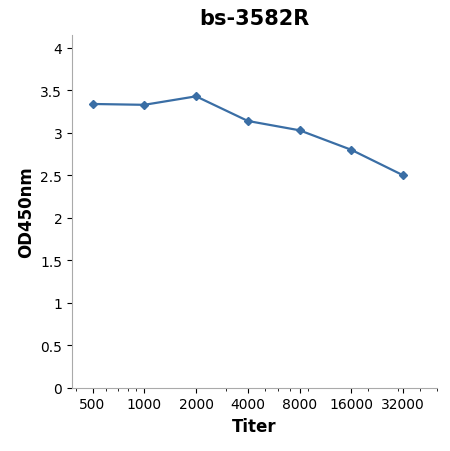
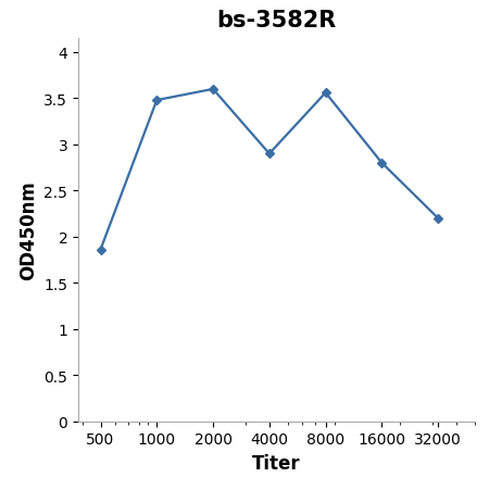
500: 3.34 -> 1.86
1000: 3.33 -> 3.48
2000: 3.43 -> 3.60
4000: 3.14 -> 2.90
8000: 3.03 -> 3.56
32000: 2.50 -> 2.20
